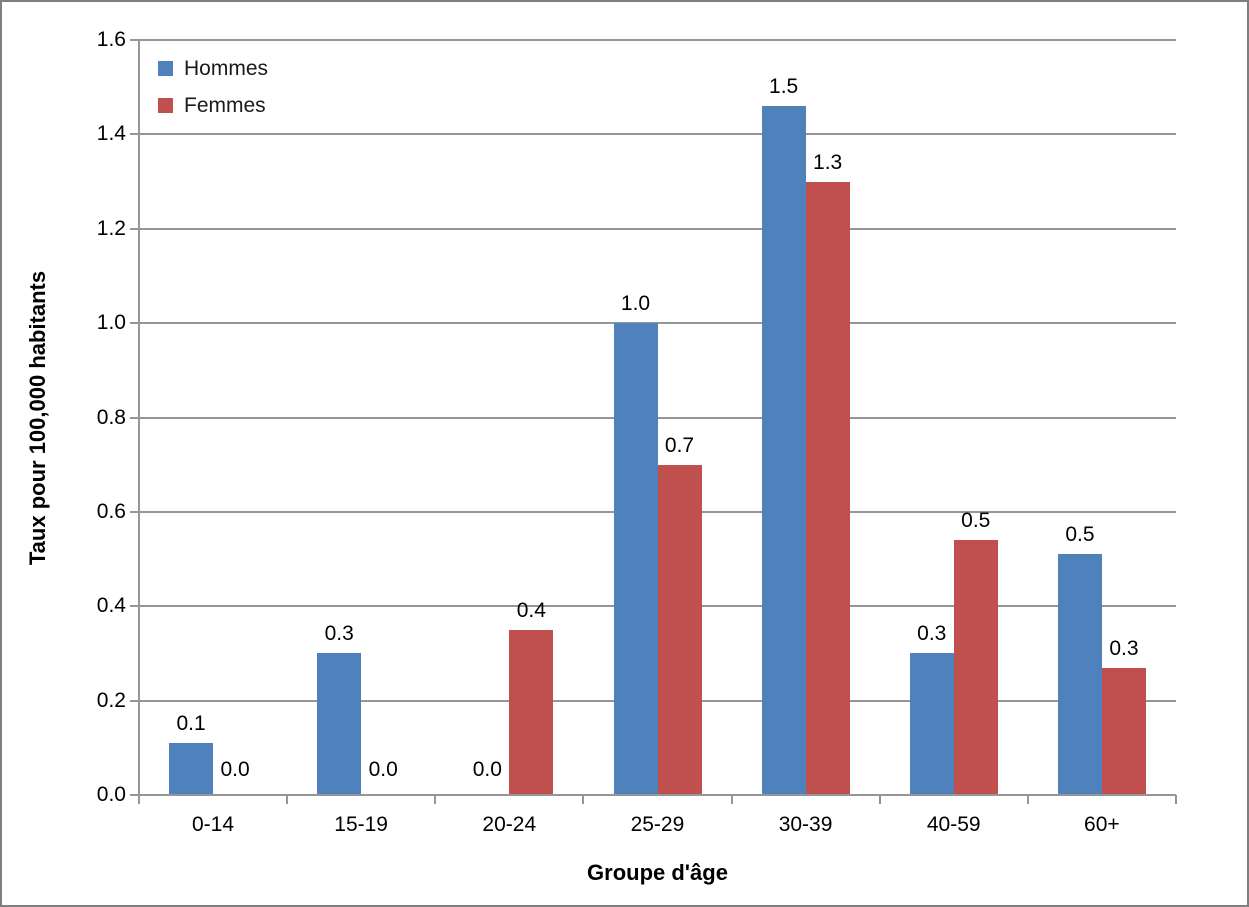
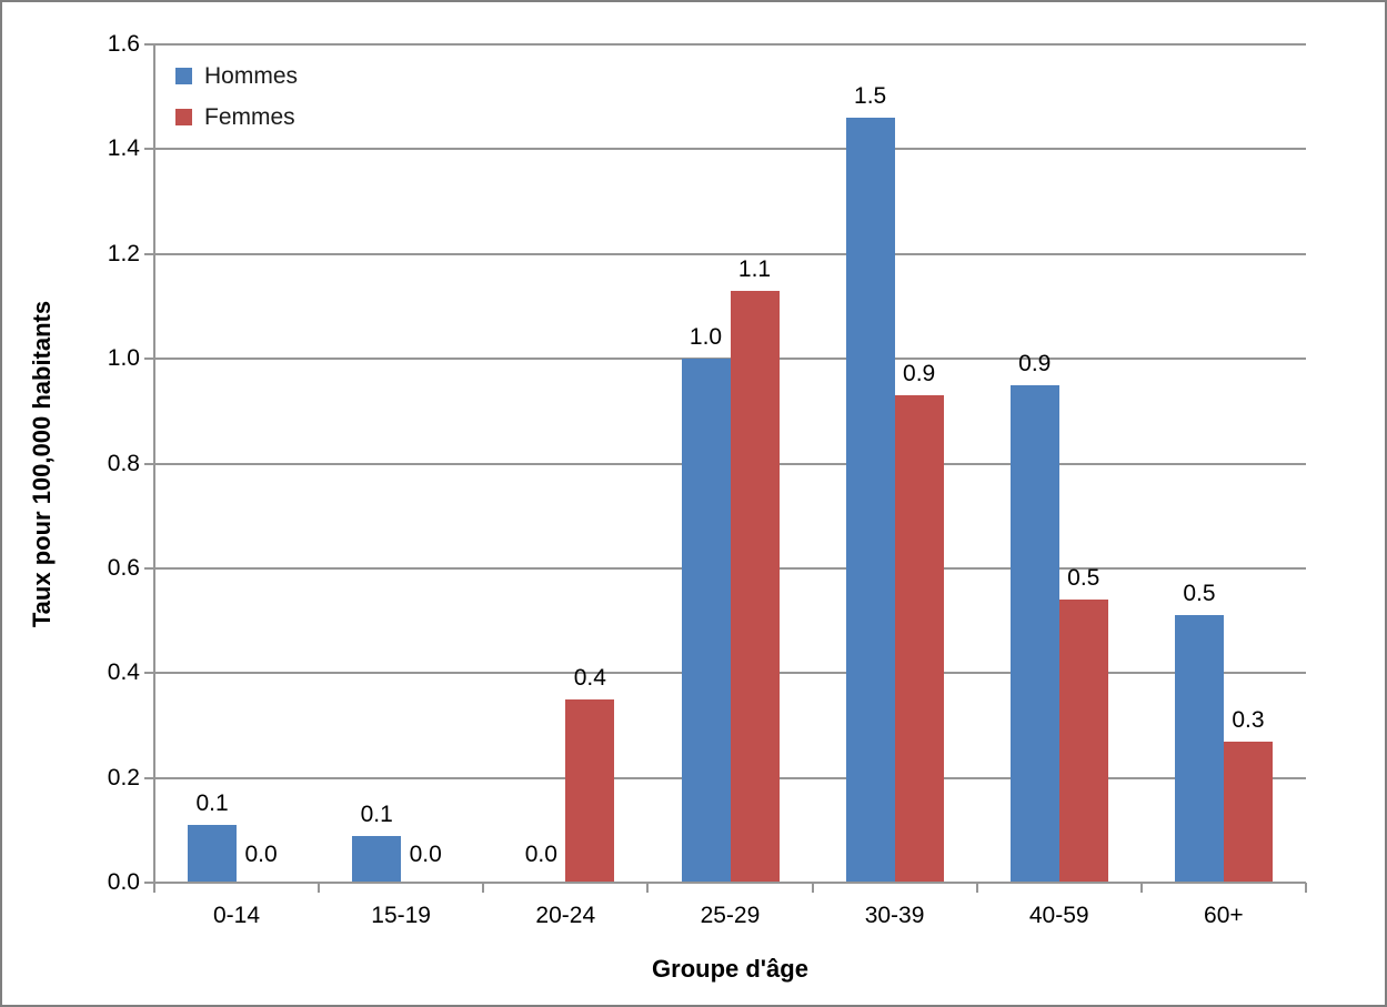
Hommes/15-19: 0.3 -> 0.1
Femmes/25-29: 0.7 -> 1.1
Femmes/30-39: 1.3 -> 0.9
Hommes/40-59: 0.3 -> 0.9
